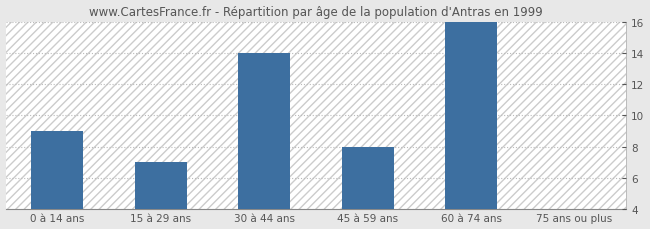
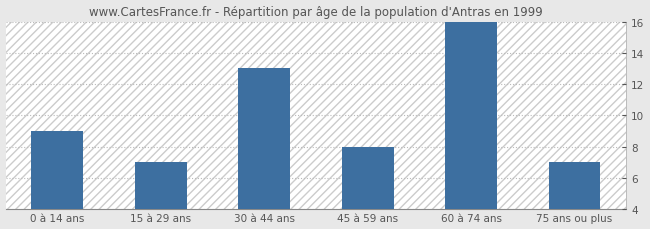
30 à 44 ans: 14 -> 13
75 ans ou plus: 4 -> 7
